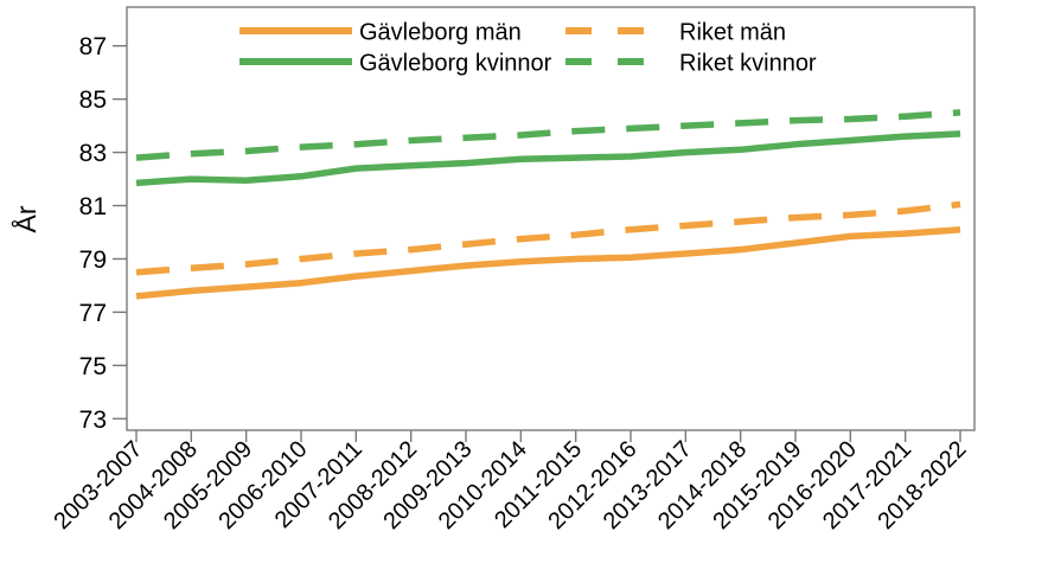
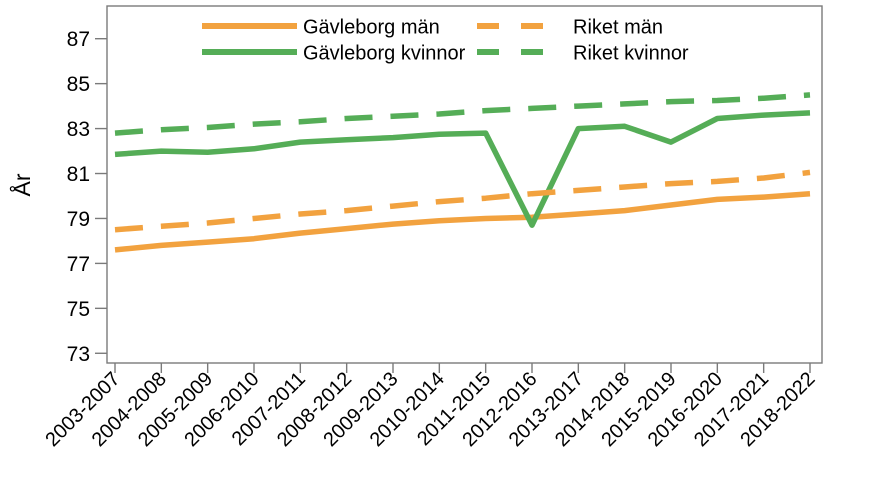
Gävleborg kvinnor/2012-2016: 82.8 -> 78.7
Gävleborg kvinnor/2015-2019: 83.3 -> 82.4
